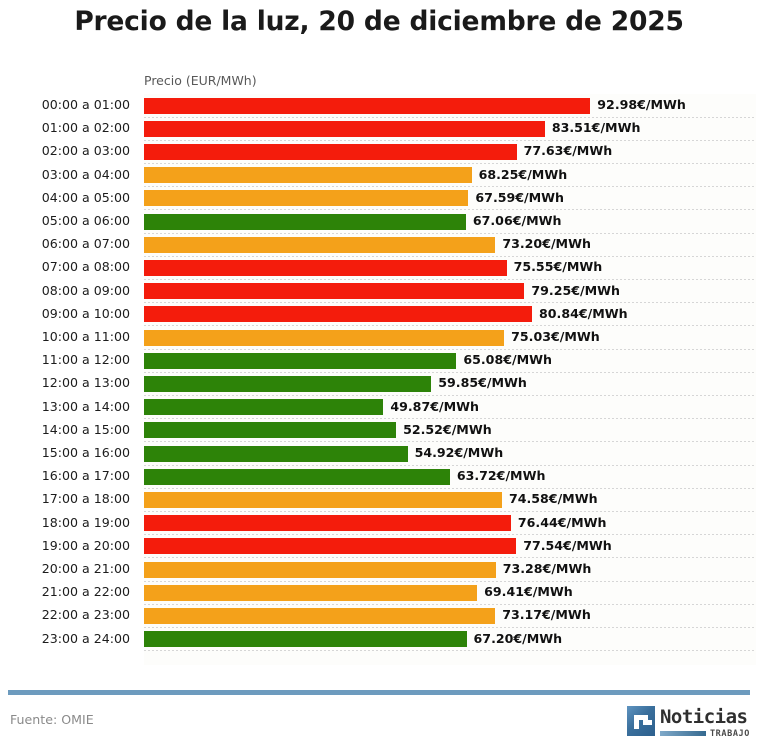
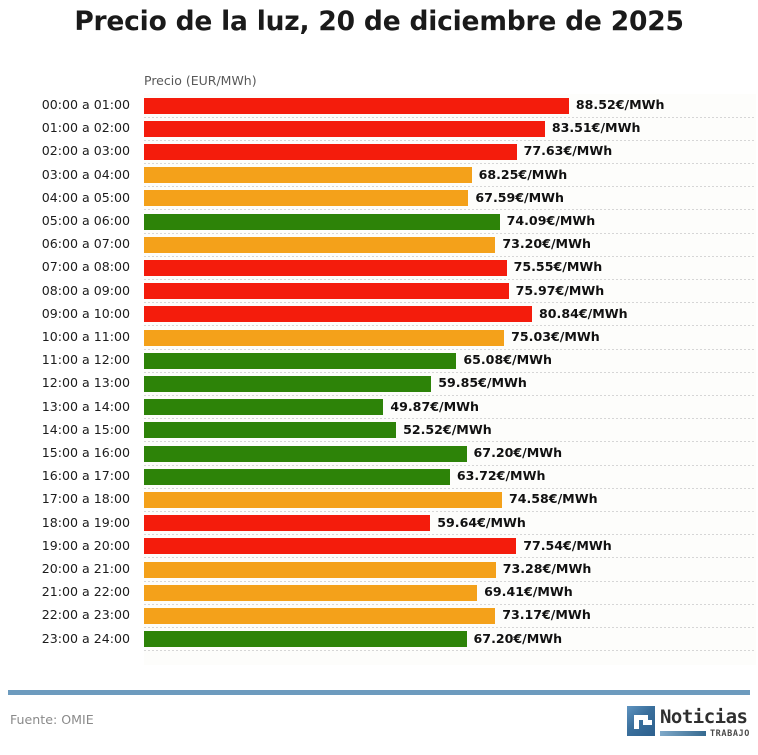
00:00 a 01:00: 92.98 -> 88.52
05:00 a 06:00: 67.06 -> 74.09
08:00 a 09:00: 79.25 -> 75.97
15:00 a 16:00: 54.92 -> 67.20
18:00 a 19:00: 76.44 -> 59.64
